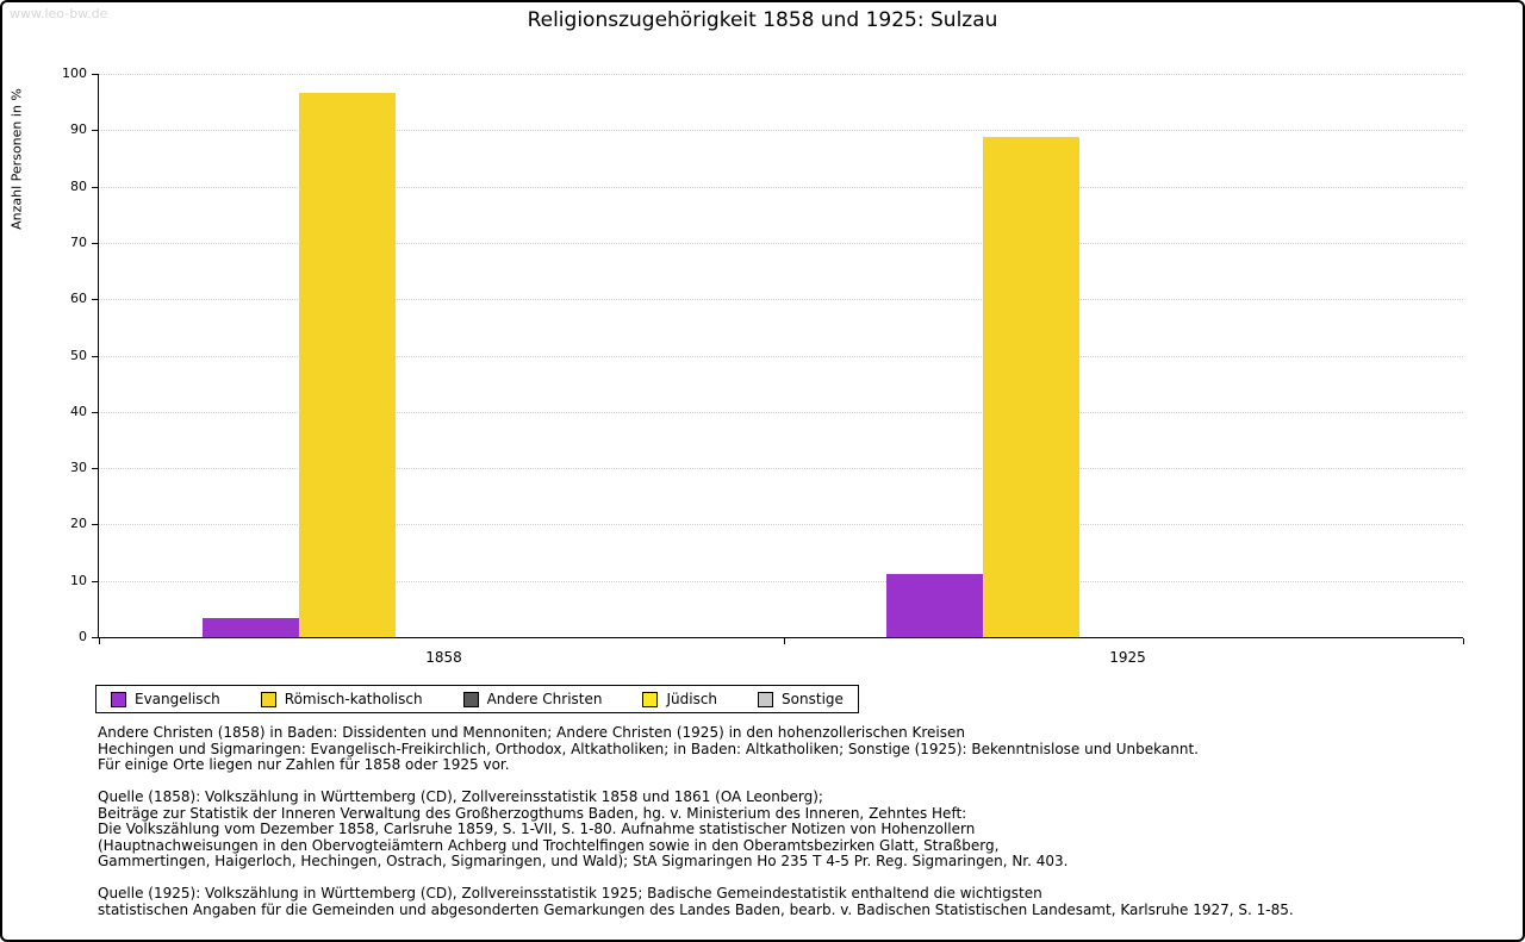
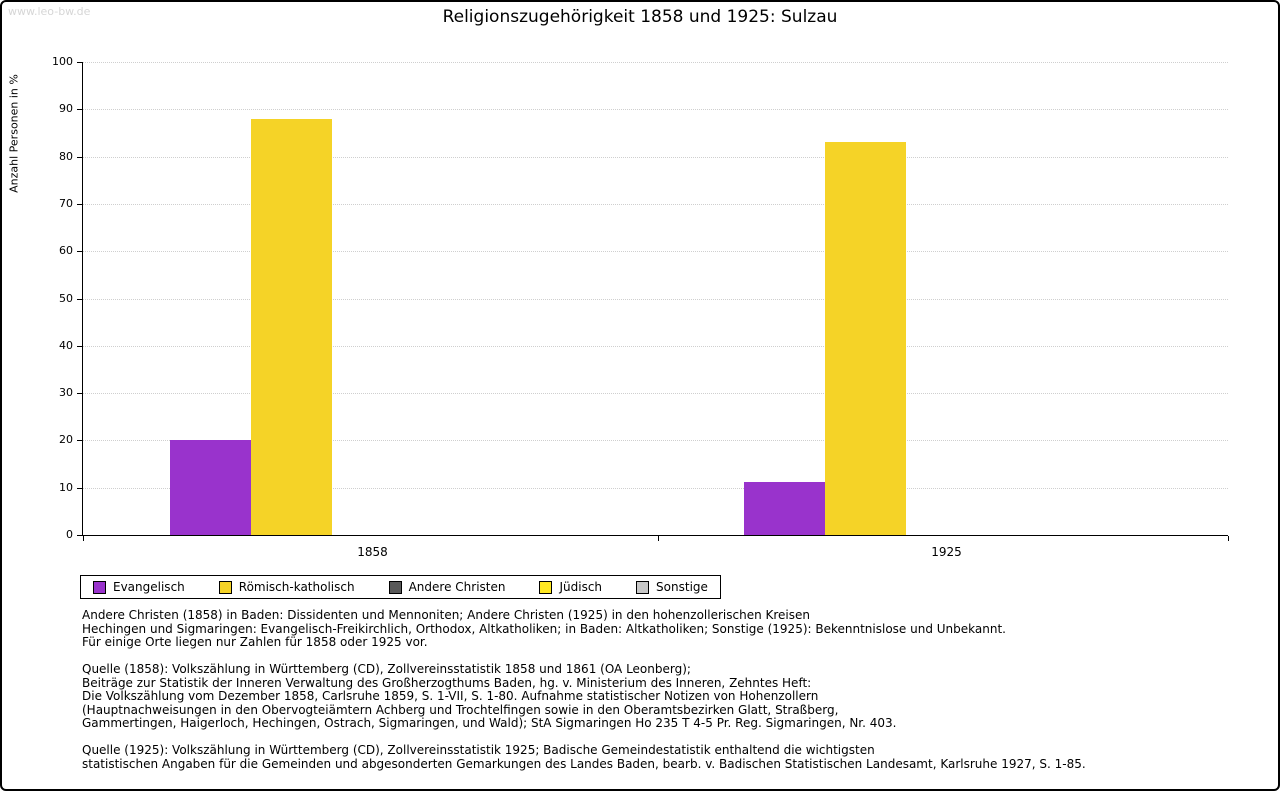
1858/Evangelisch: 3 -> 20
1858/Römisch-katholisch: 97 -> 88
1925/Römisch-katholisch: 89 -> 83
